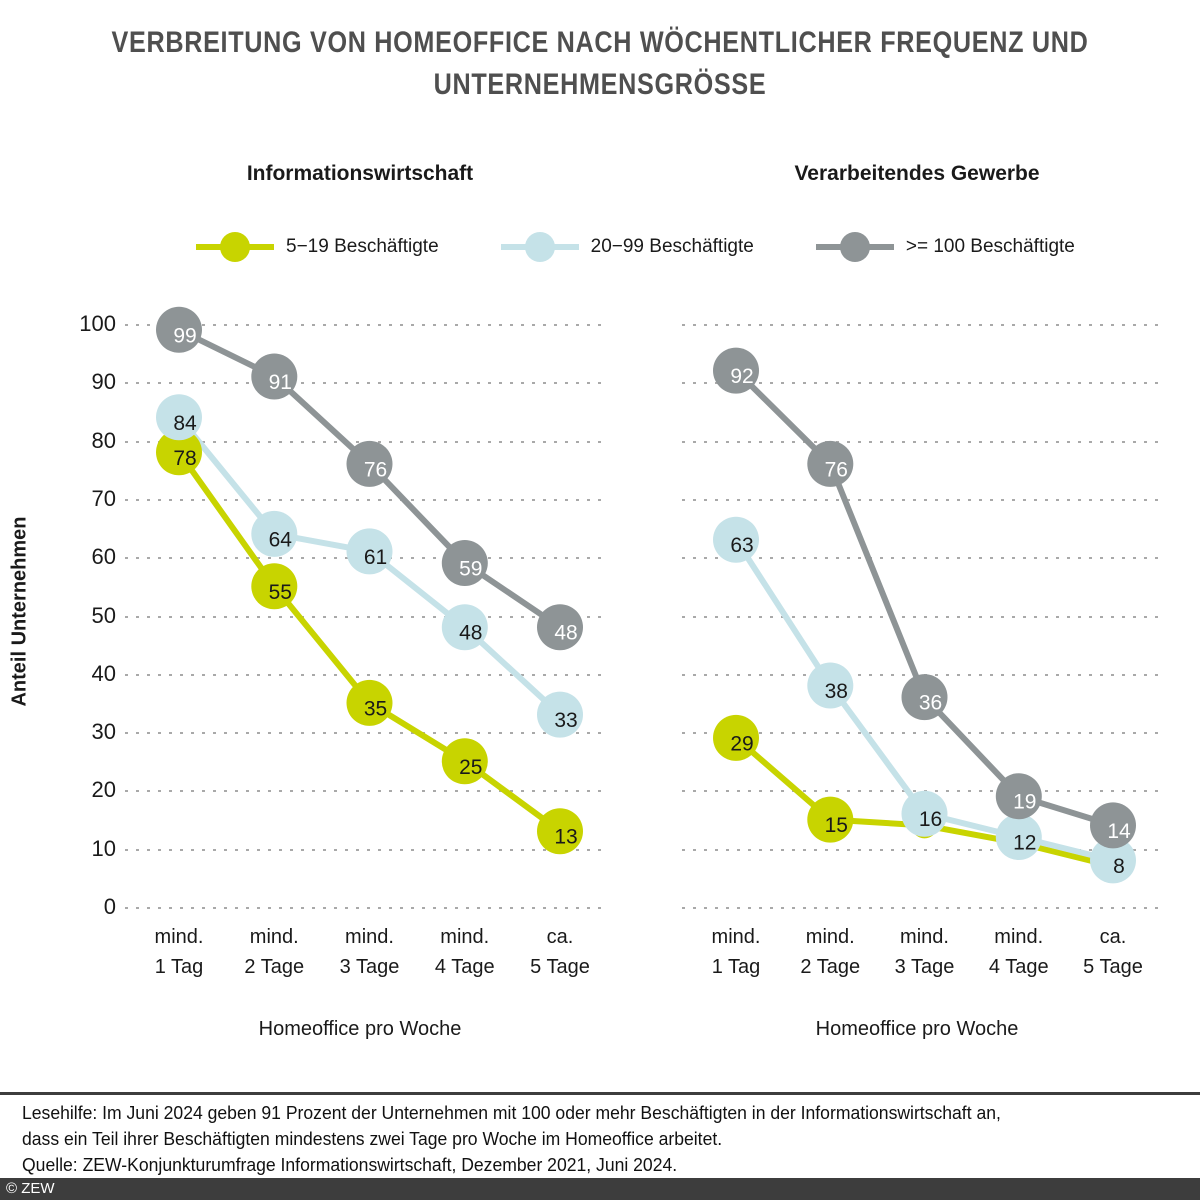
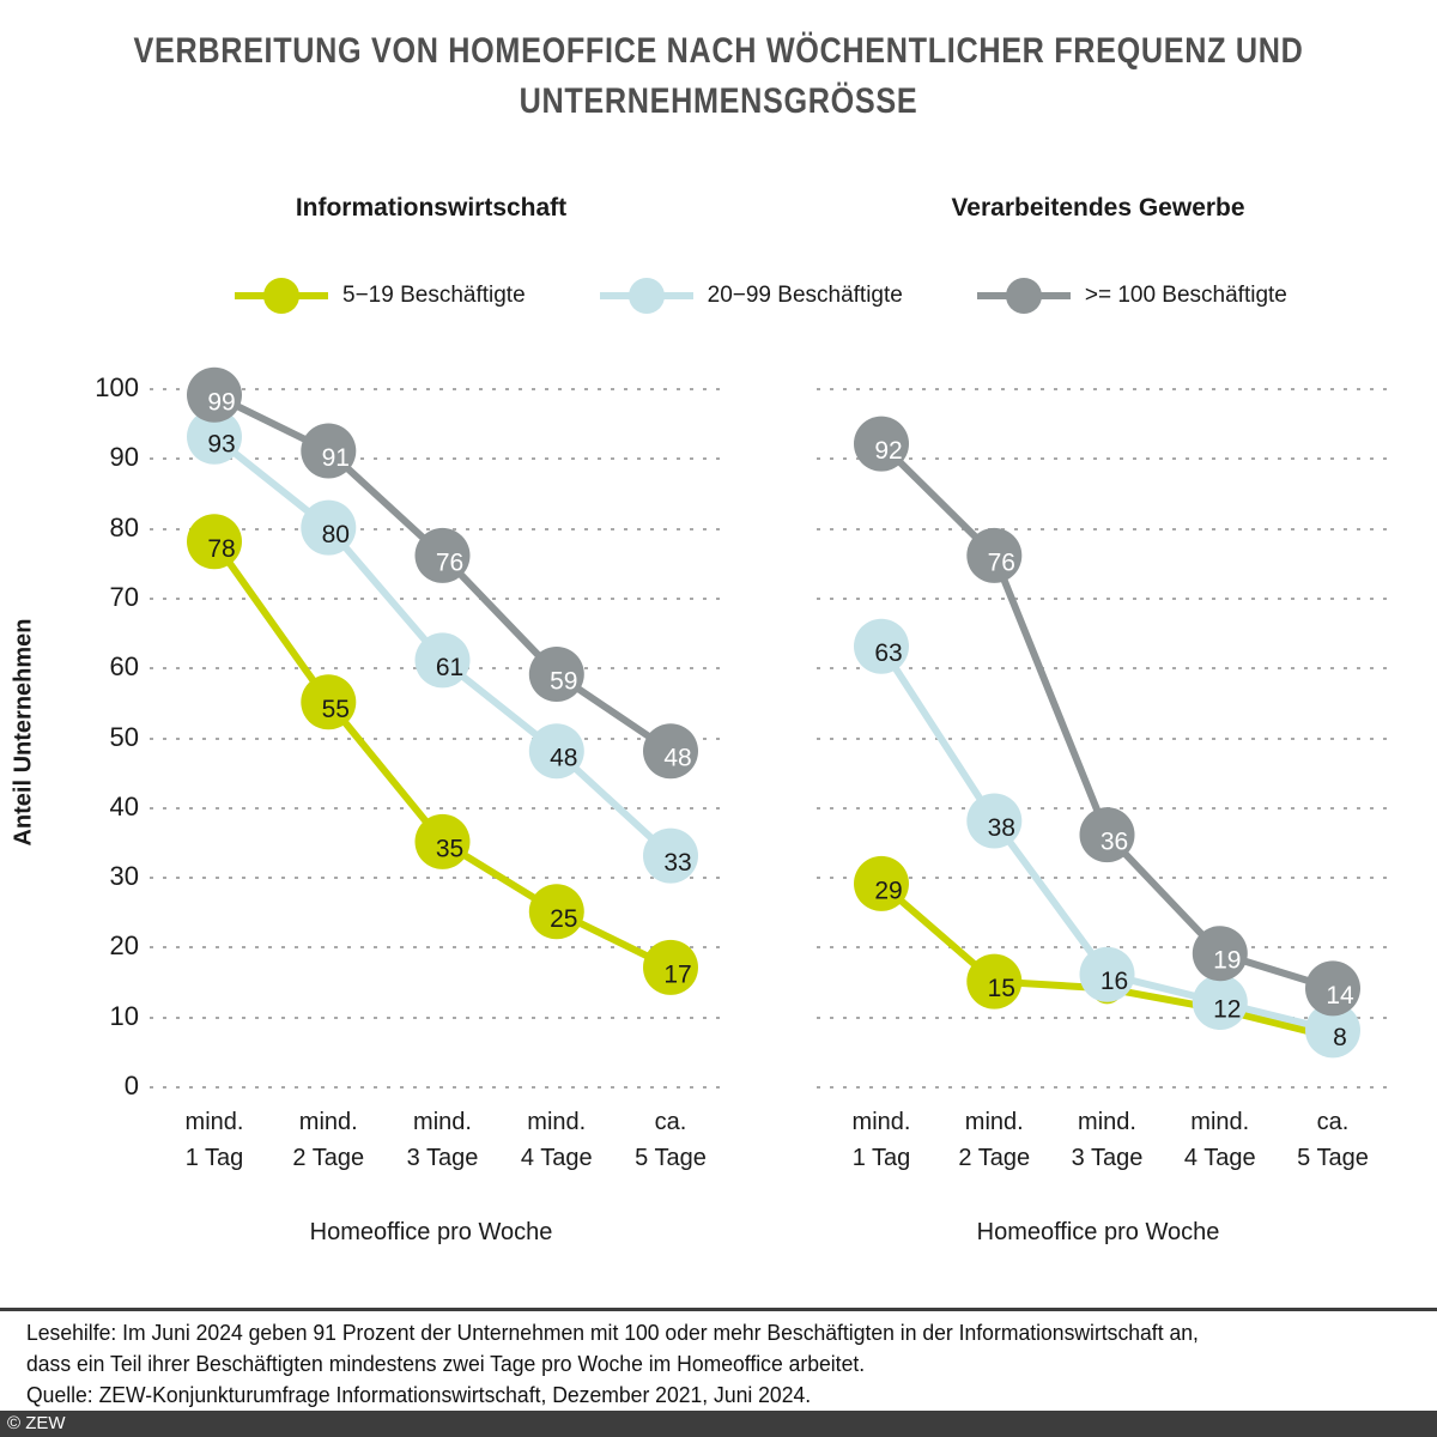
Informationswirtschaft/20−99 Beschäftigte/mind. 1 Tag: 84 -> 93
Informationswirtschaft/20−99 Beschäftigte/mind. 2 Tage: 64 -> 80
Informationswirtschaft/5−19 Beschäftigte/ca. 5 Tage: 13 -> 17
